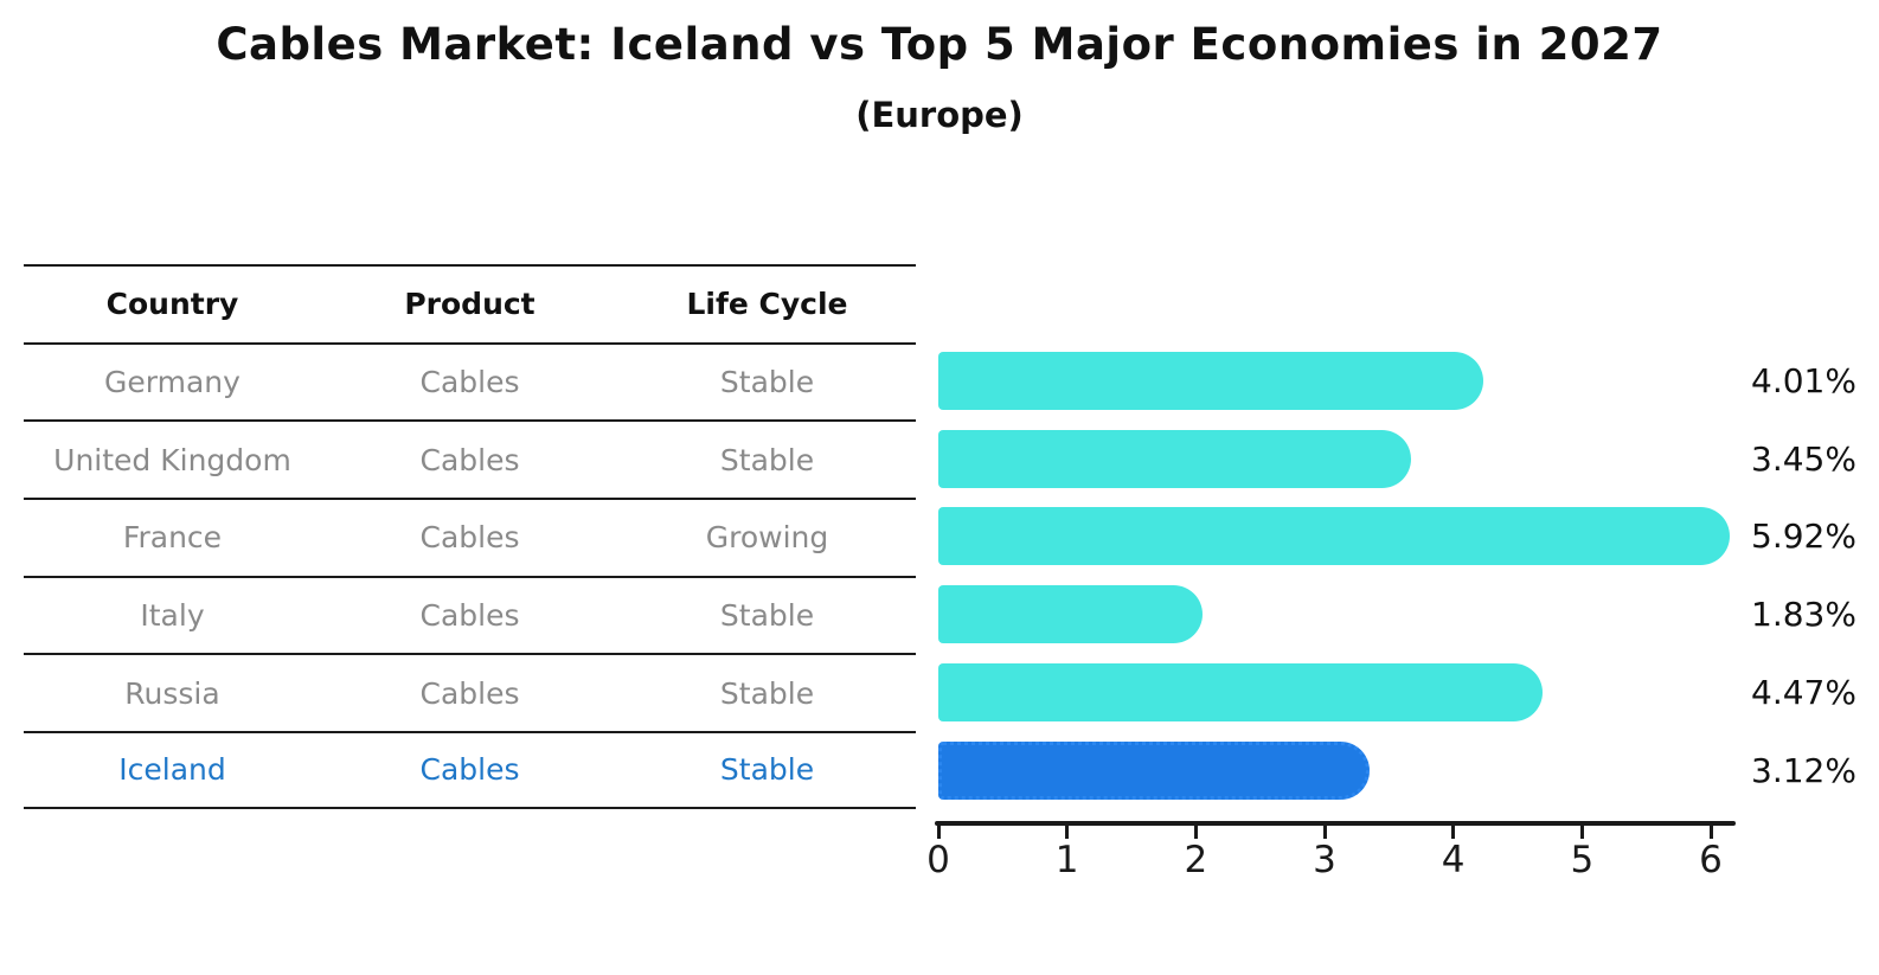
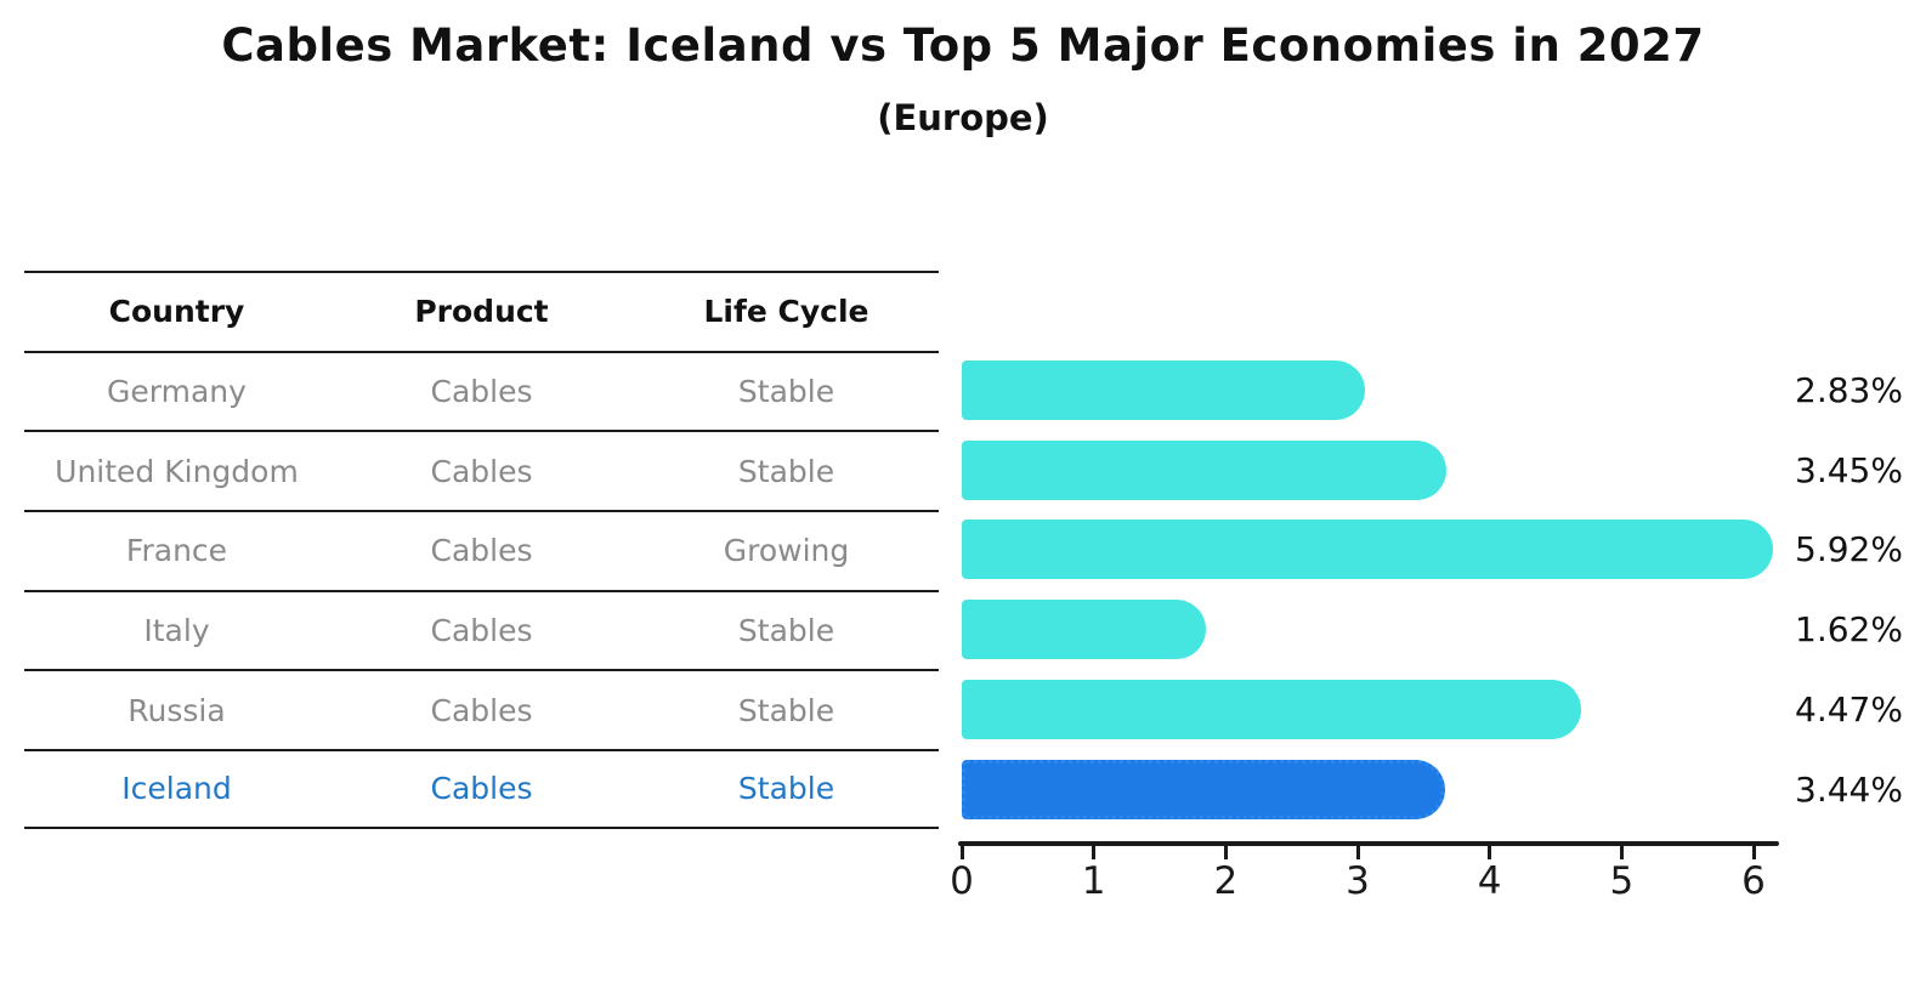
Germany: 4.01% -> 2.83%
Italy: 1.83% -> 1.62%
Iceland: 3.12% -> 3.44%
